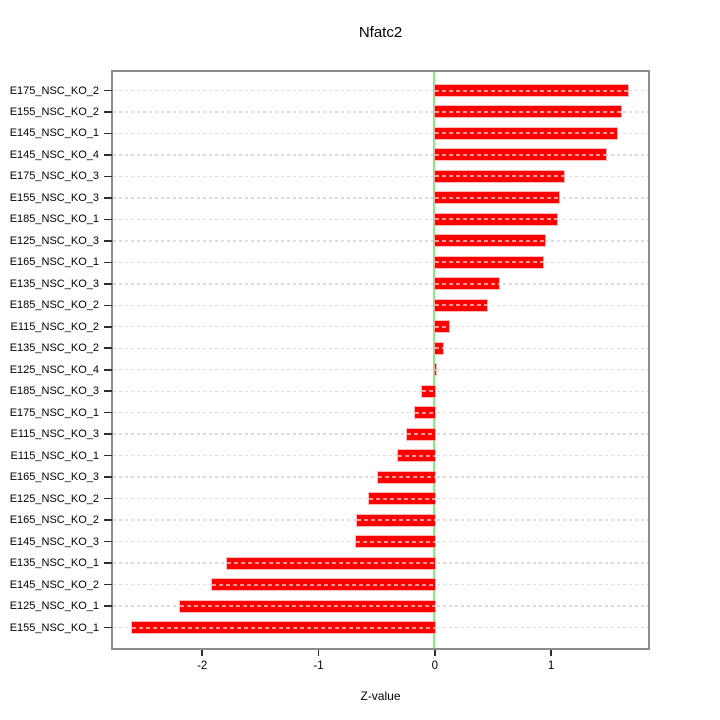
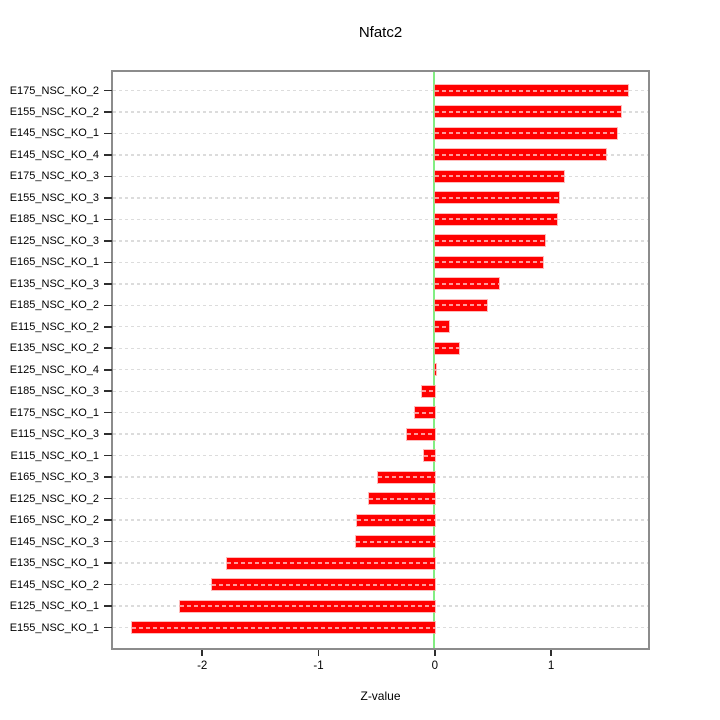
E135_NSC_KO_2: 0.07 -> 0.21
E115_NSC_KO_1: -0.32 -> -0.09
